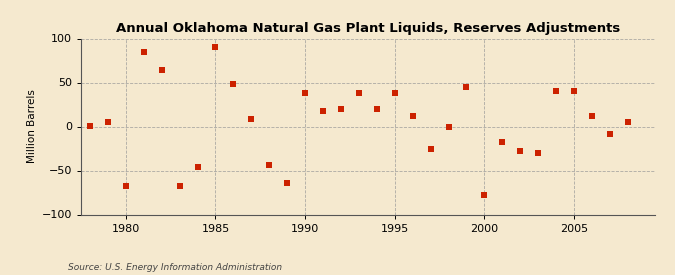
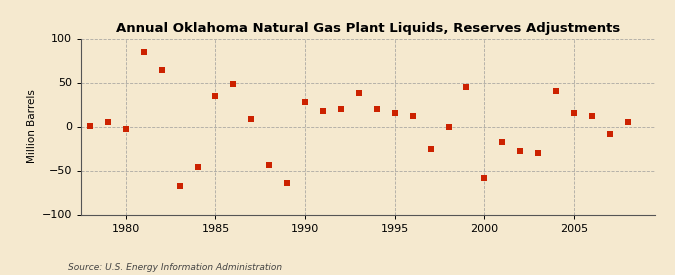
1980: -68 -> -3
1985: 90 -> 35
1990: 38 -> 28
1995: 38 -> 15
2000: -78 -> -58
2005: 40 -> 15
